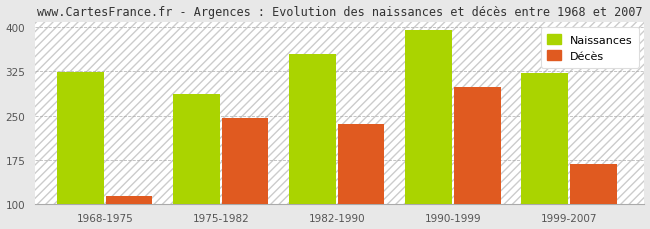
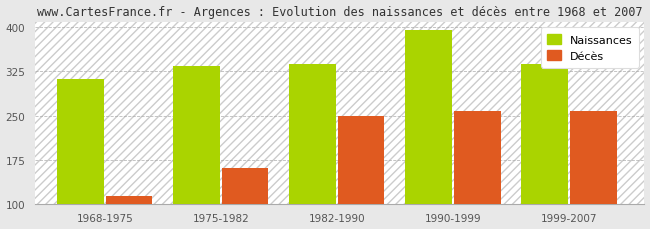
Naissances/1968-1975: 324 -> 312
Naissances/1975-1982: 286 -> 335
Décès/1975-1982: 246 -> 160
Naissances/1982-1990: 354 -> 337
Décès/1982-1990: 236 -> 250
Décès/1990-1999: 298 -> 257
Naissances/1999-2007: 322 -> 338
Décès/1999-2007: 168 -> 257
